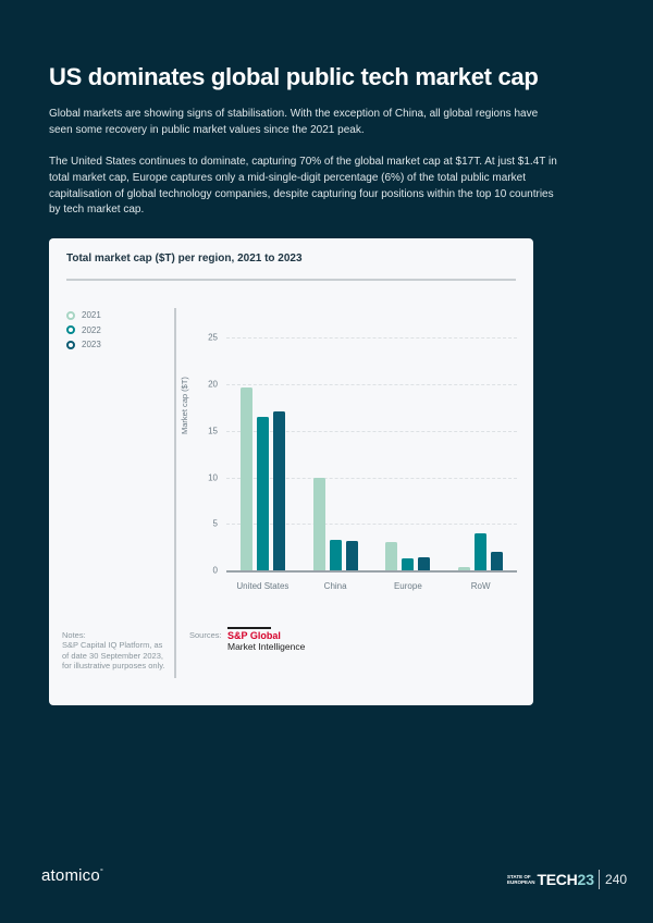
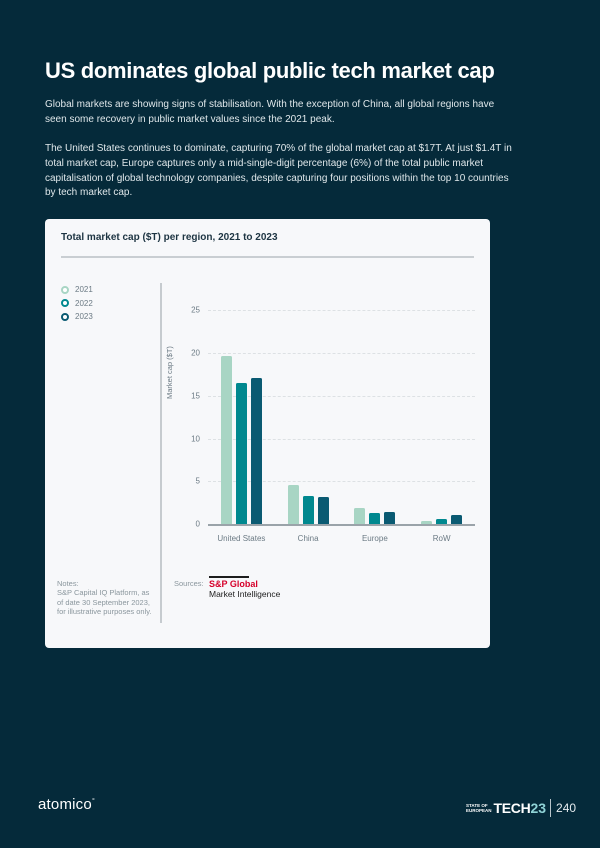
2021/China: 10 -> 5
2021/Europe: 3 -> 2
2022/RoW: 4 -> 1
2023/RoW: 2 -> 1
